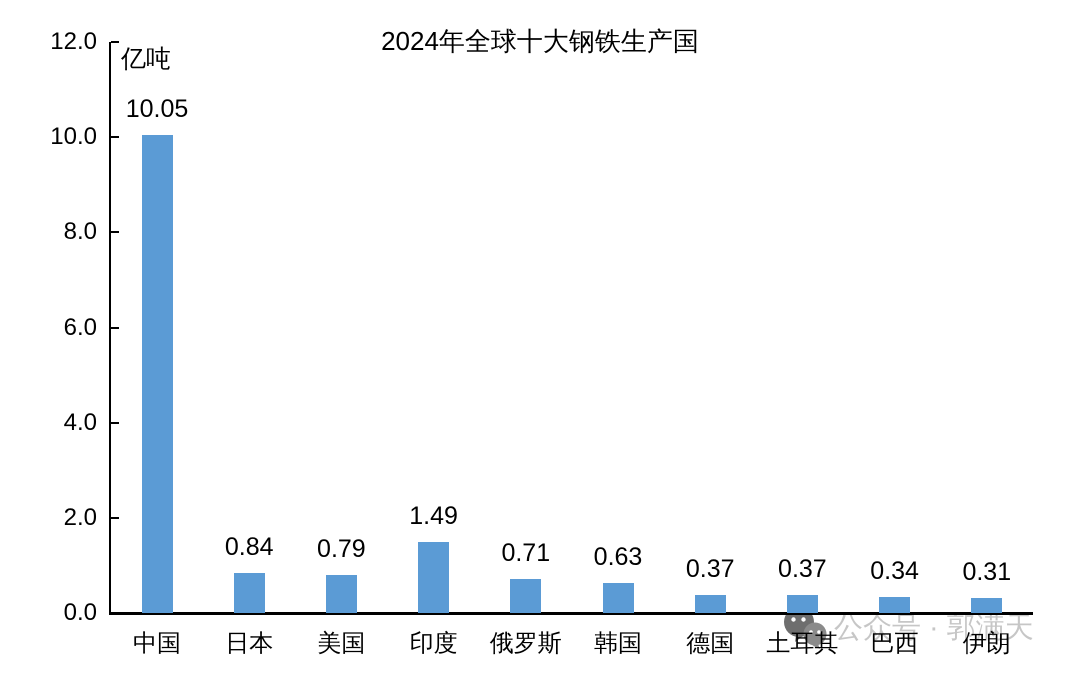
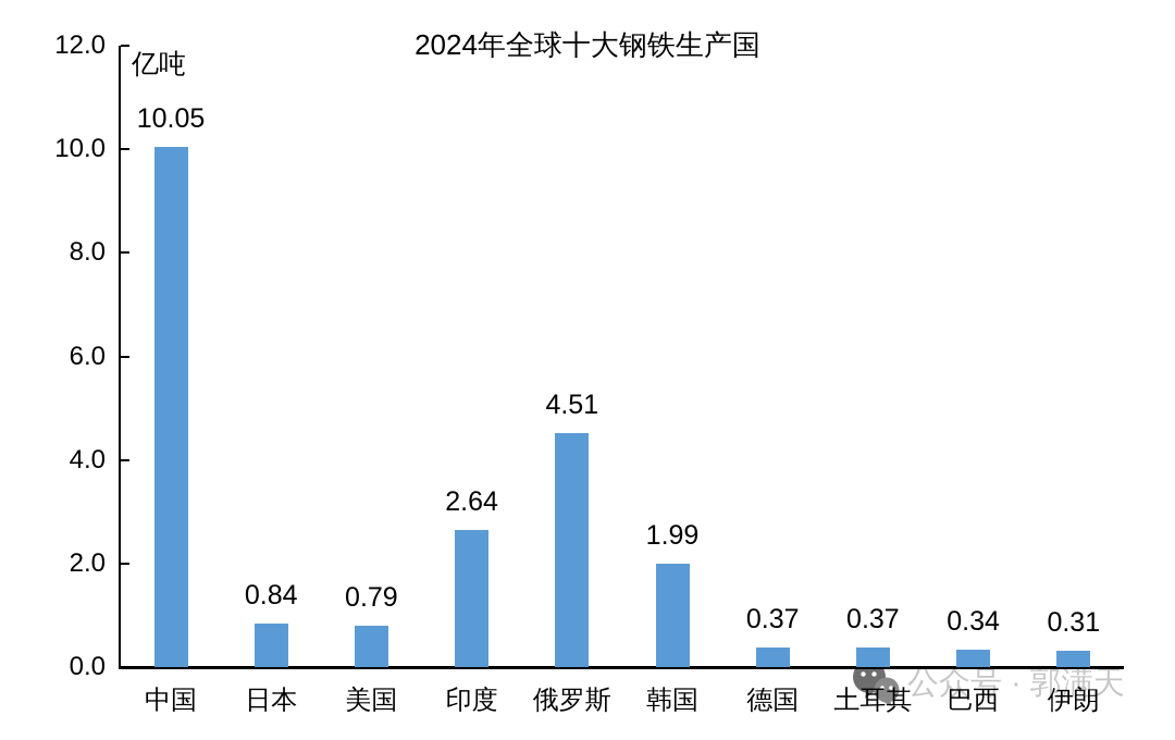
印度: 1.49 -> 2.64
俄罗斯: 0.71 -> 4.51
韩国: 0.63 -> 1.99
